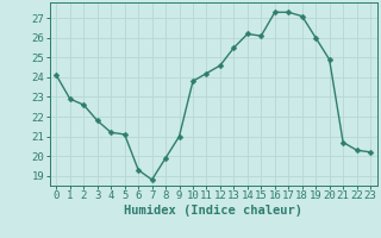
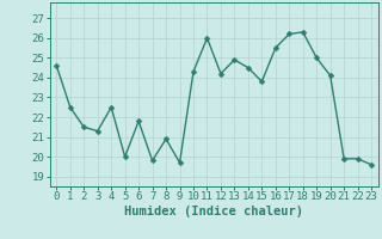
0: 24.1 -> 24.6
1: 22.9 -> 22.5
2: 22.6 -> 21.5
3: 21.8 -> 21.3
4: 21.2 -> 22.5
5: 21.1 -> 20.0
6: 19.3 -> 21.8
7: 18.8 -> 19.8
8: 19.9 -> 20.9
9: 21.0 -> 19.7
10: 23.8 -> 24.3
11: 24.2 -> 26.0
12: 24.6 -> 24.2
13: 25.5 -> 24.9
14: 26.2 -> 24.5
15: 26.1 -> 23.8
16: 27.3 -> 25.5
17: 27.3 -> 26.2
18: 27.1 -> 26.3
19: 26.0 -> 25.0
20: 24.9 -> 24.1
21: 20.7 -> 19.9
22: 20.3 -> 19.9
23: 20.2 -> 19.6
